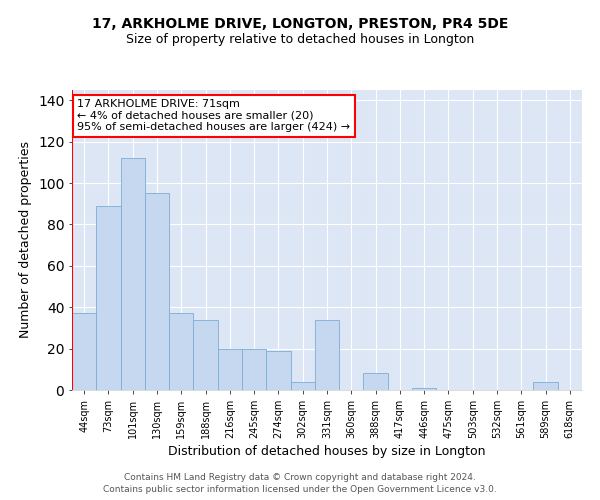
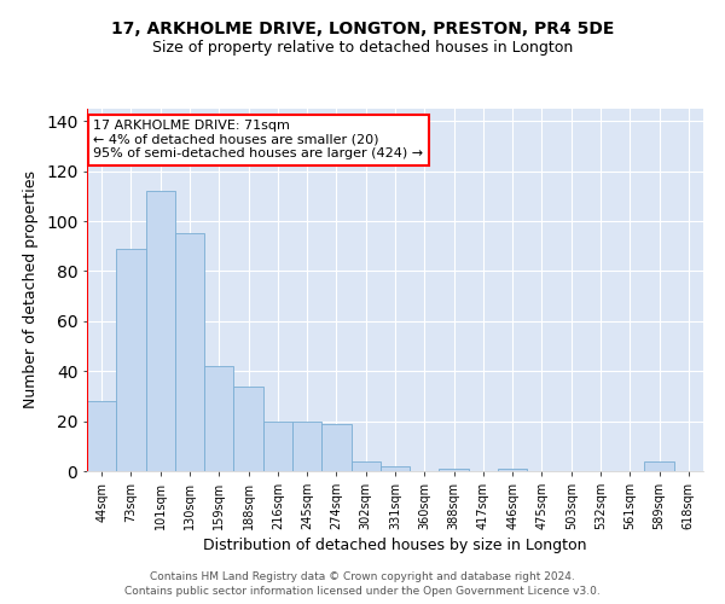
44sqm: 37 -> 28
159sqm: 37 -> 42
331sqm: 34 -> 2
388sqm: 8 -> 1
